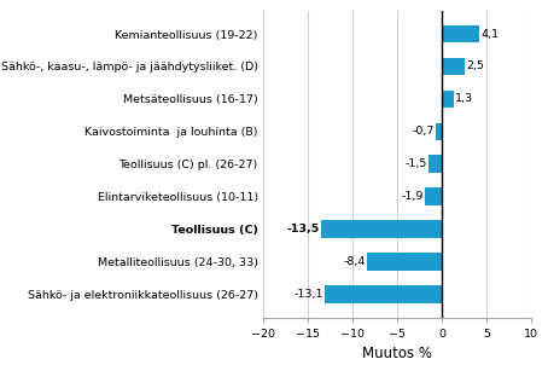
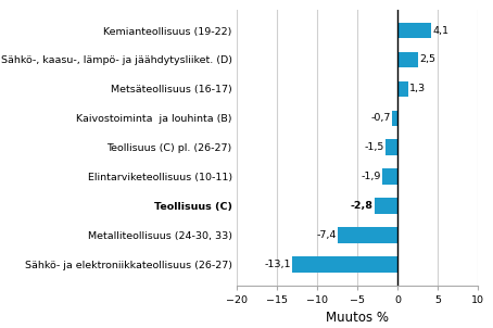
Teollisuus (C): -13,5 -> -2,8
Metalliteollisuus (24-30, 33): -8,4 -> -7,4
